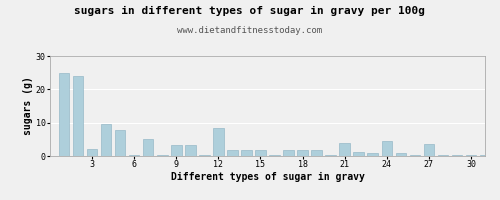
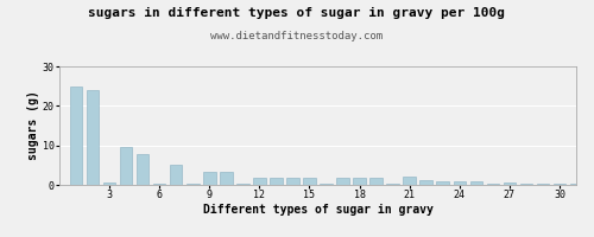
3: 2.0 -> 0.5
12: 8.5 -> 1.7
21: 4.0 -> 2.0
24: 4.5 -> 0.8
27: 3.5 -> 0.5
